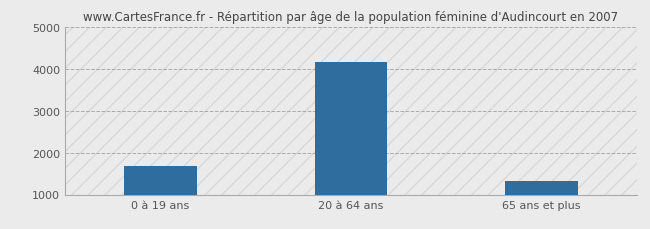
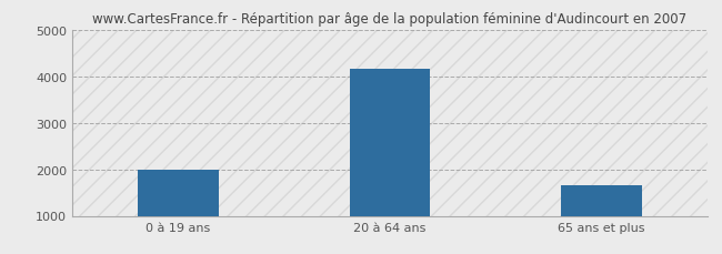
0 à 19 ans: 1690 -> 2000
65 ans et plus: 1330 -> 1650
